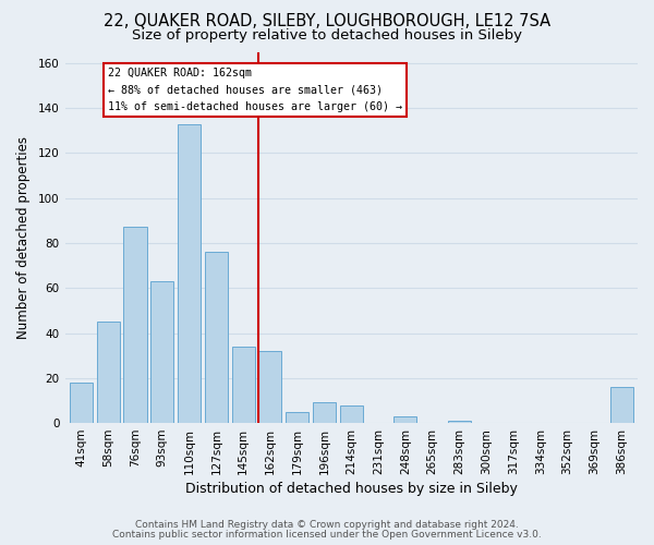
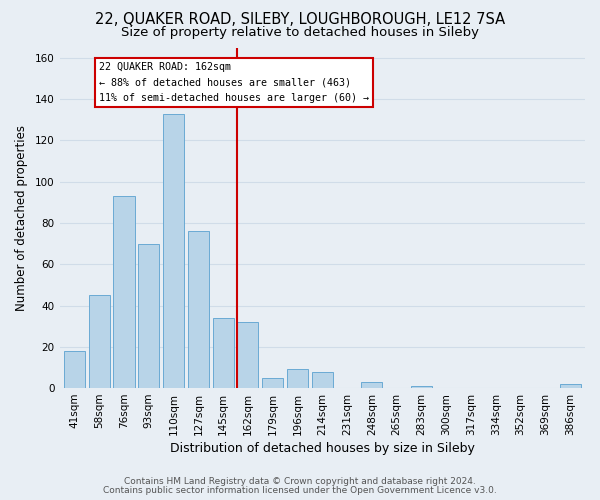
76sqm: 87 -> 93
93sqm: 63 -> 70
386sqm: 16 -> 2
